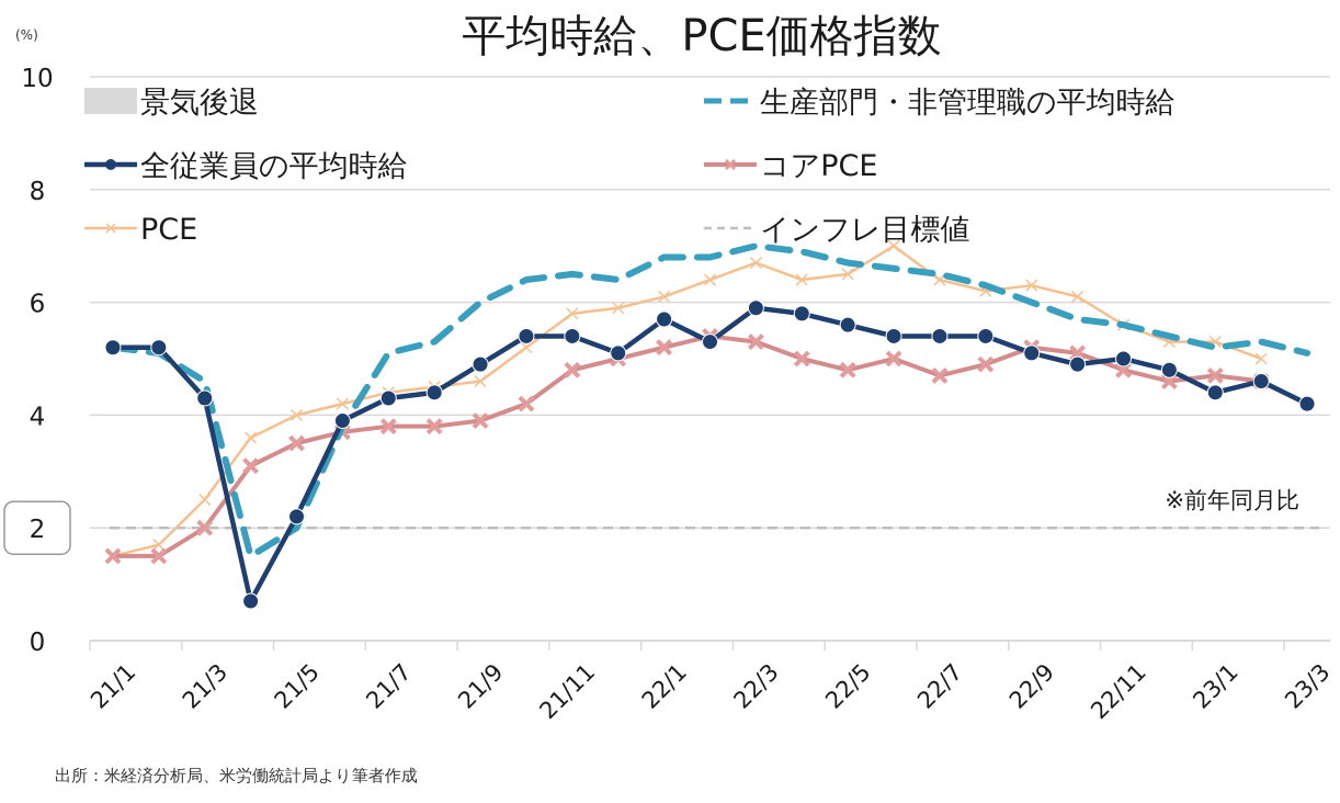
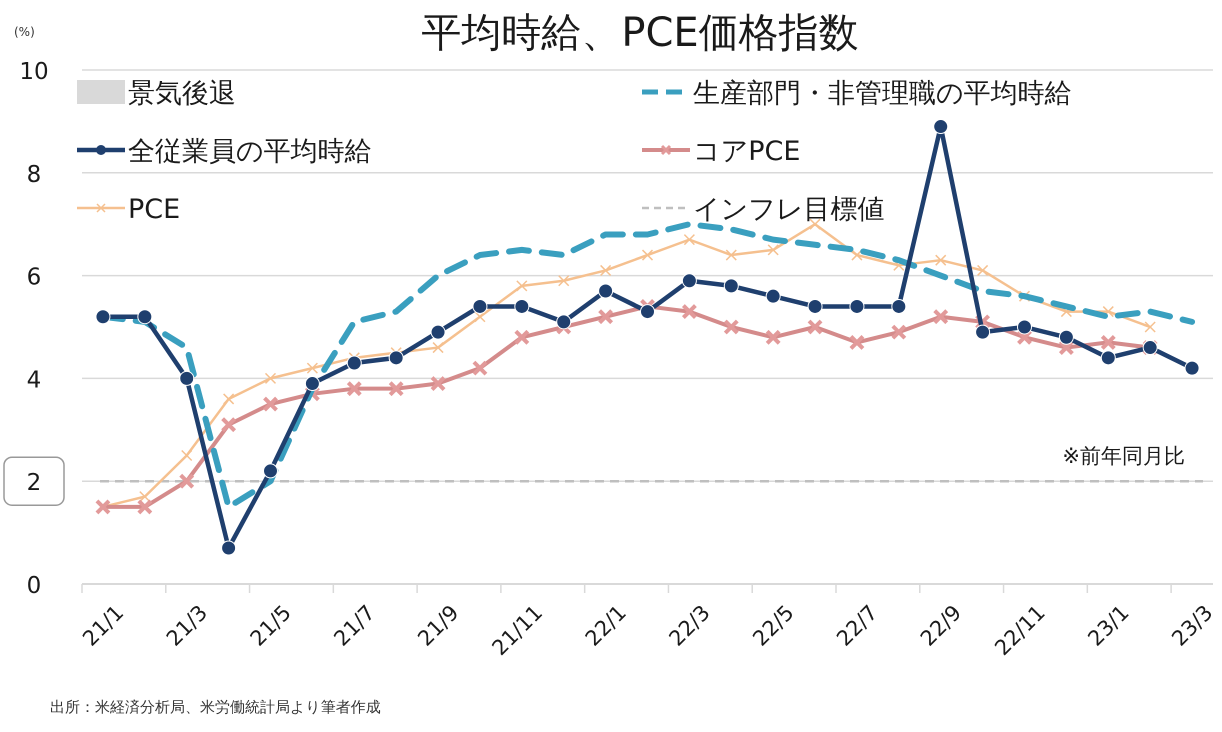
全従業員の平均時給/21/3: 4.3 -> 4.0
全従業員の平均時給/22/9: 5.1 -> 8.9
